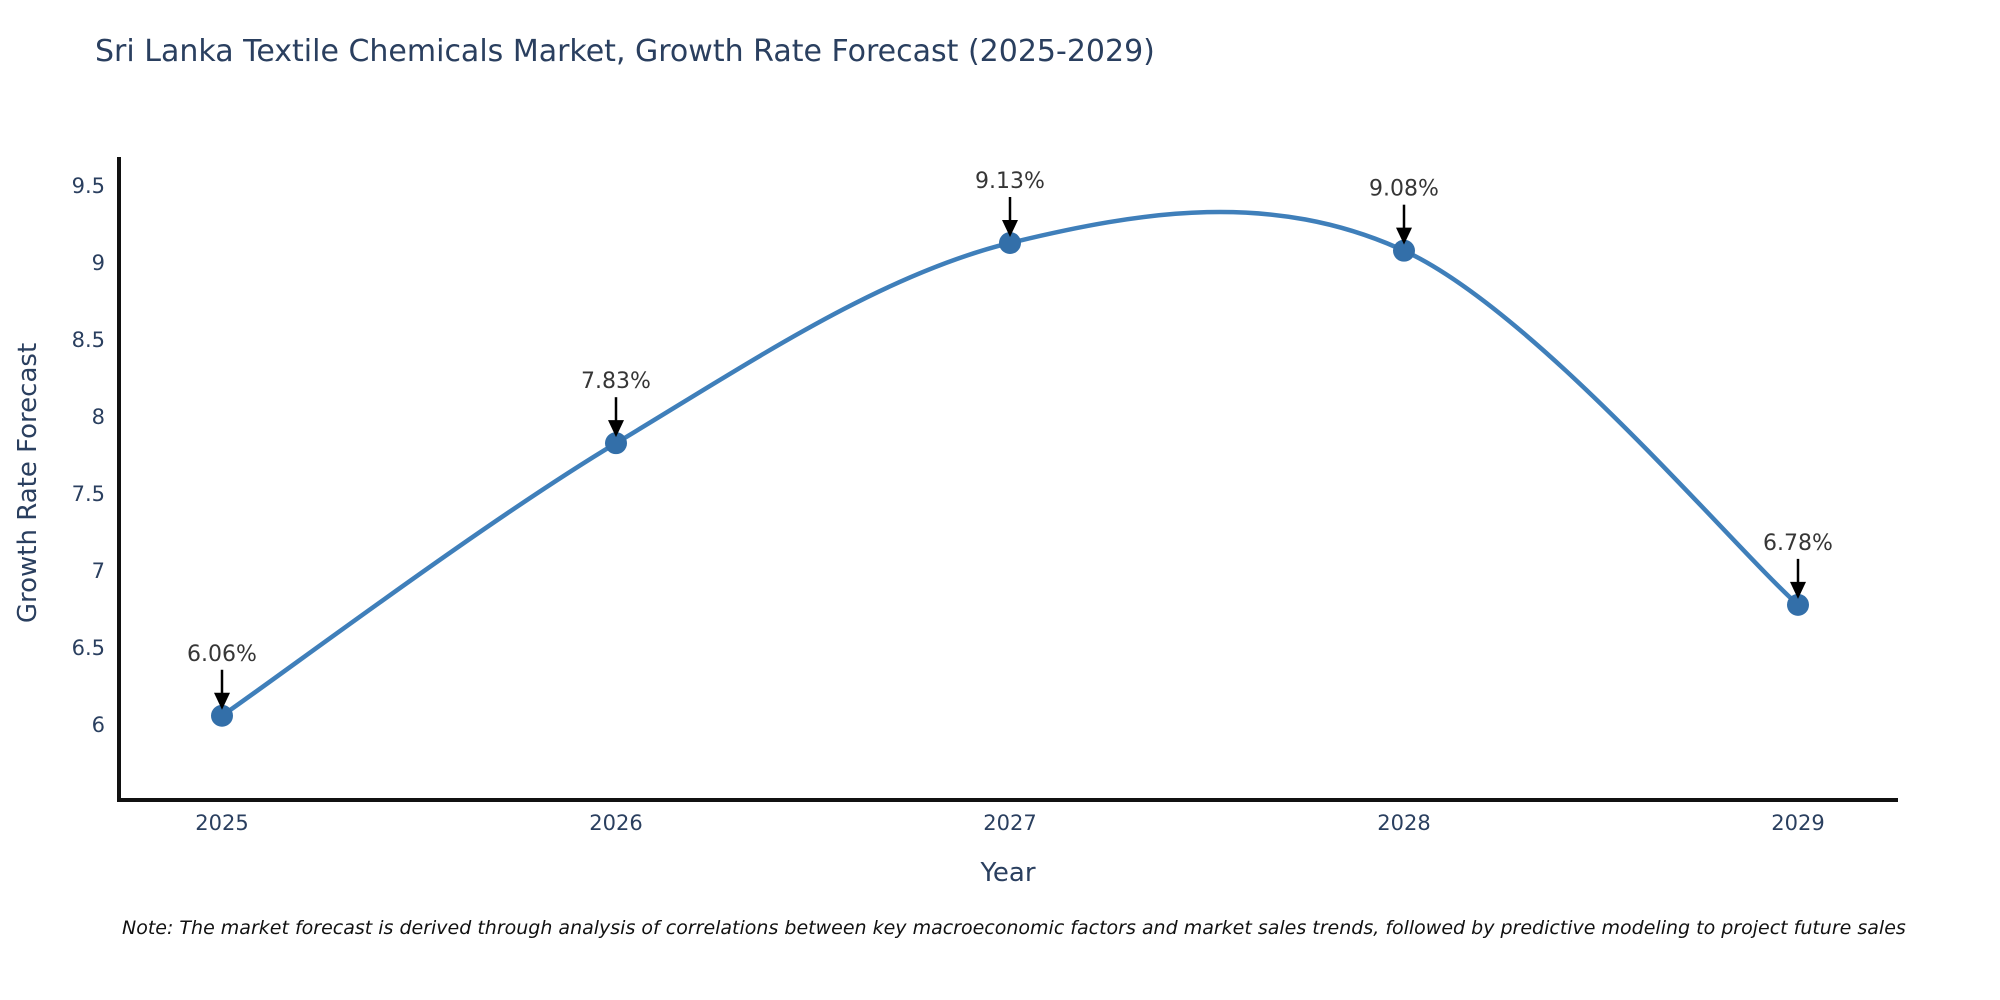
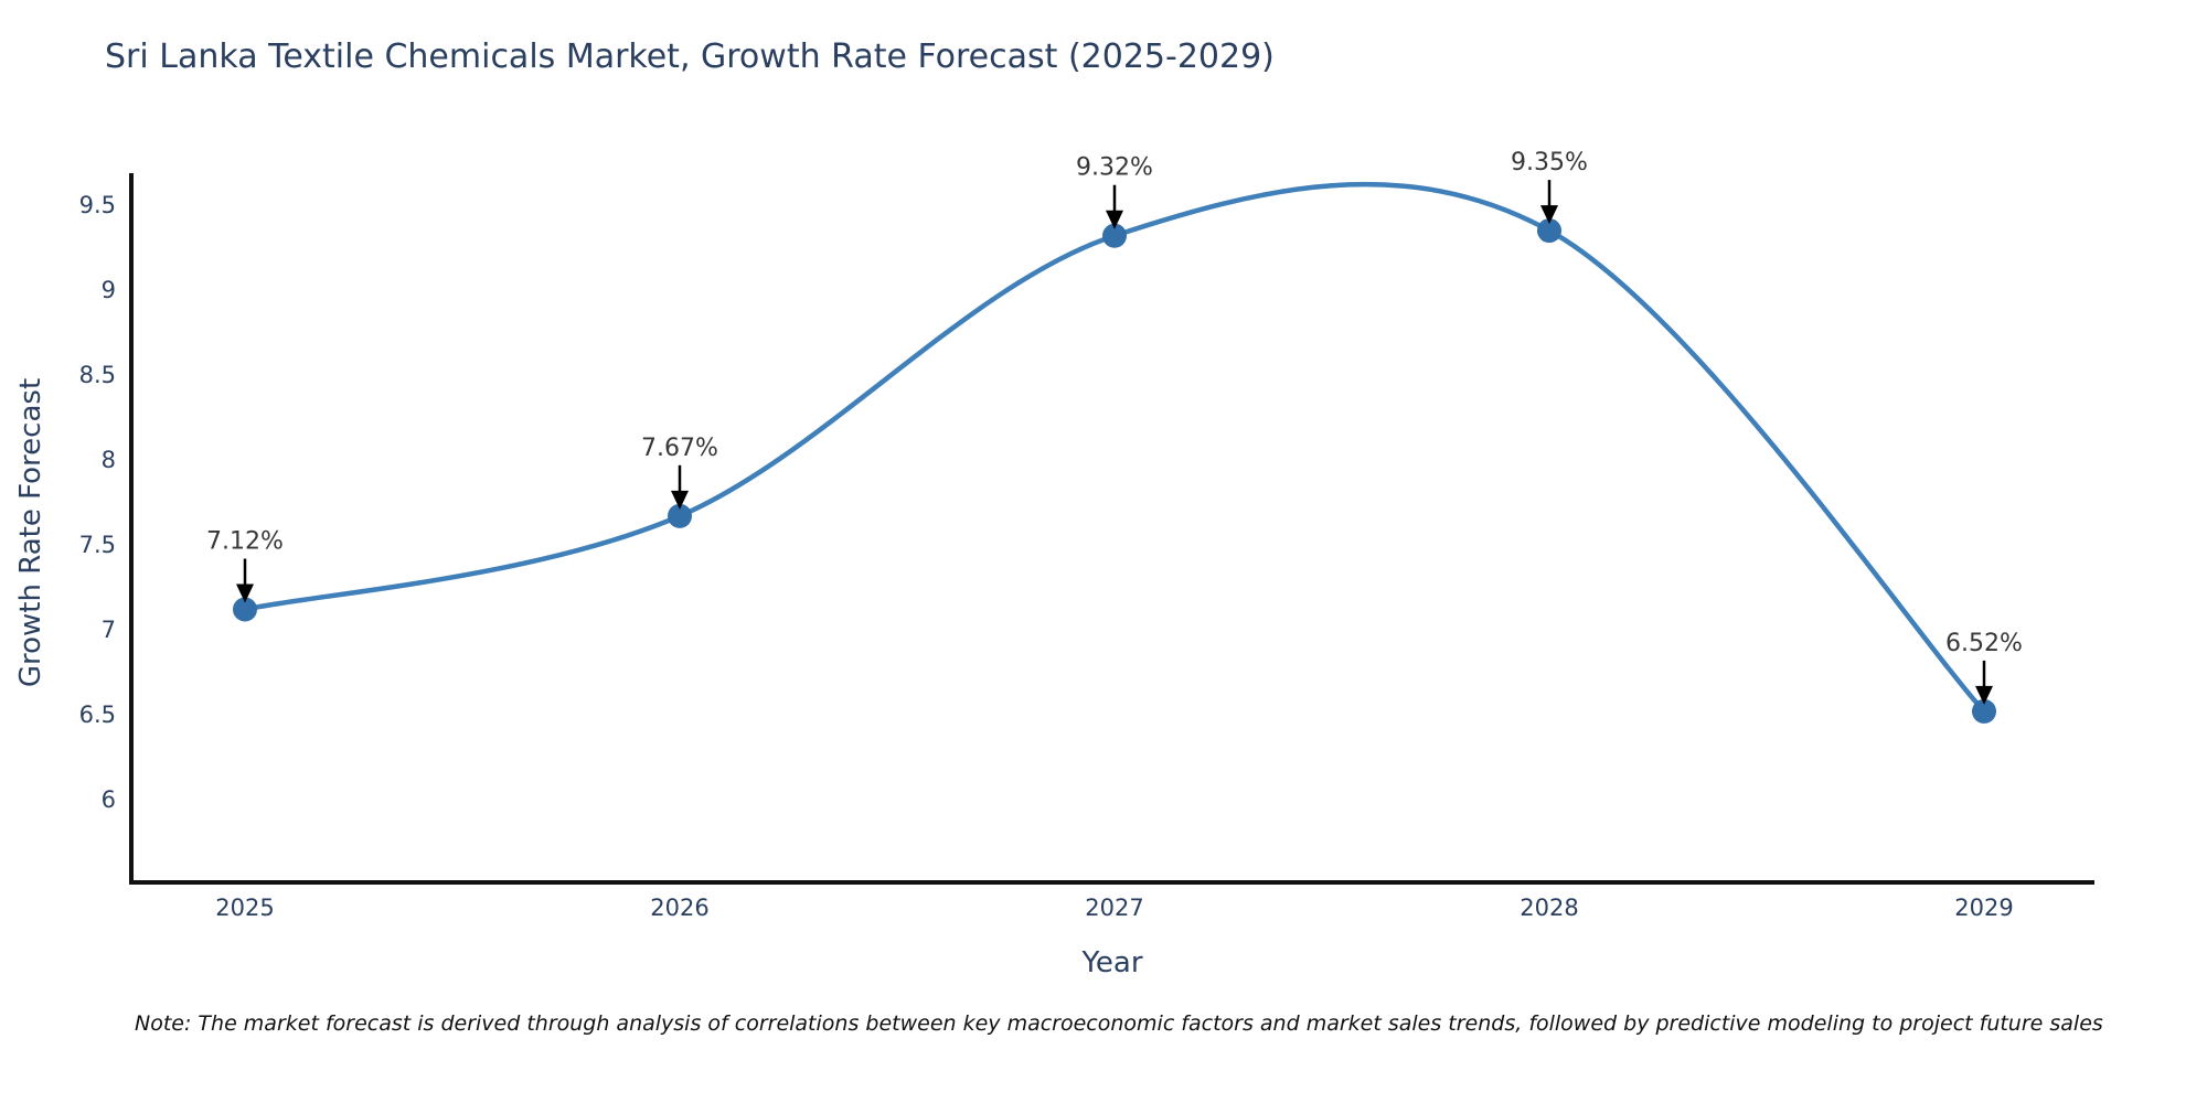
2025: 6.06% -> 7.12%
2026: 7.83% -> 7.67%
2027: 9.13% -> 9.32%
2028: 9.08% -> 9.35%
2029: 6.78% -> 6.52%
